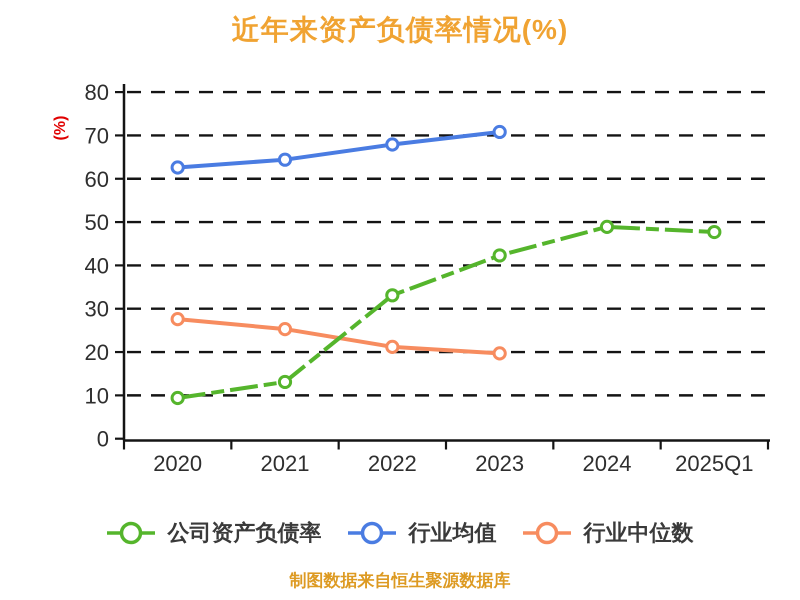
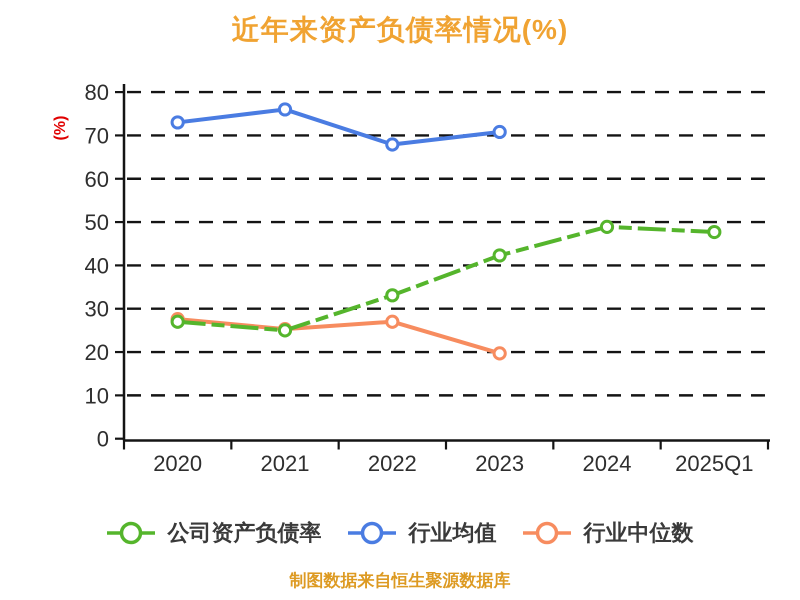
公司资产负债率/2020: 9 -> 27
行业均值/2020: 63 -> 73
公司资产负债率/2021: 13 -> 25
行业均值/2021: 64 -> 76
行业中位数/2022: 21 -> 27
